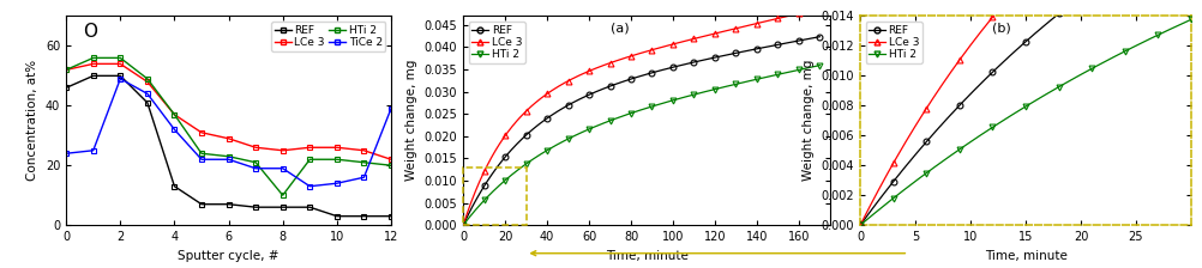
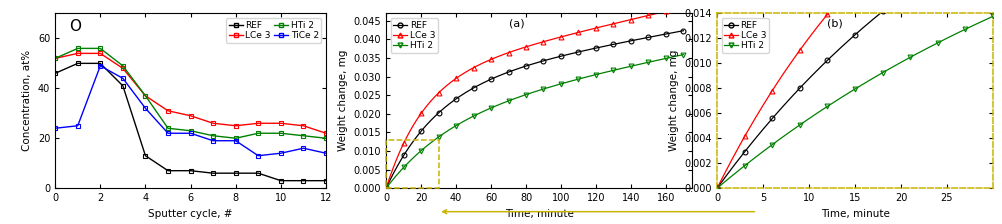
HTi 2/8: 10 -> 20
TiCe 2/12: 39 -> 14
